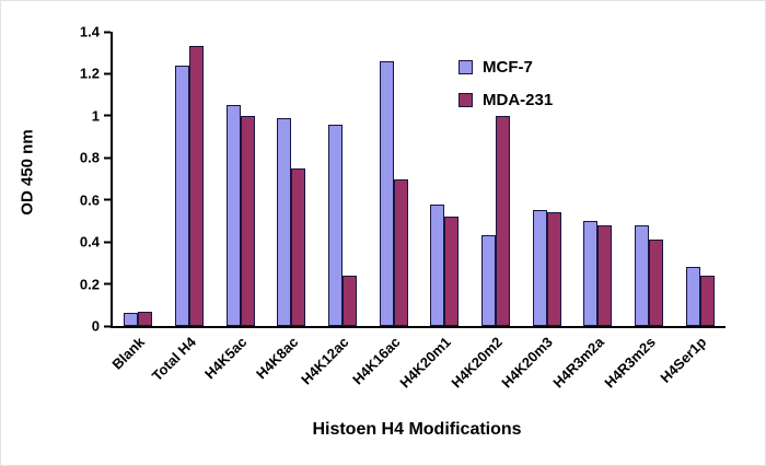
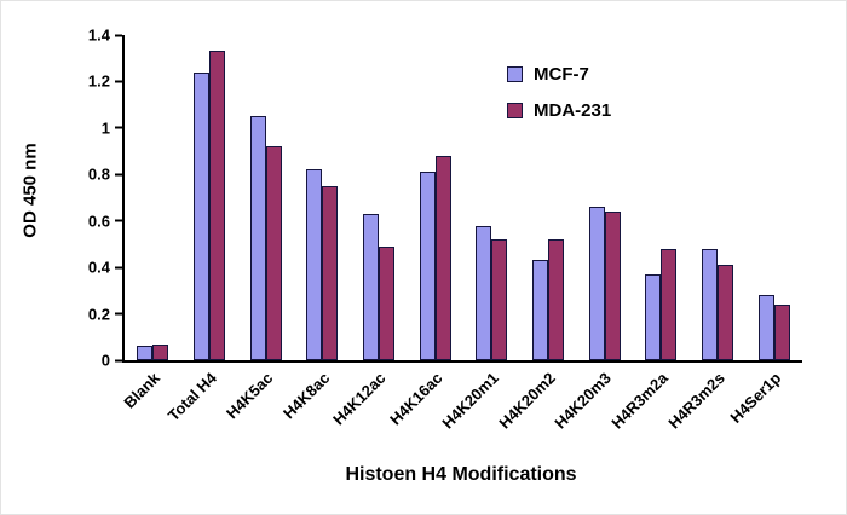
MDA-231/H4K5ac: 1.00 -> 0.92
MCF-7/H4K8ac: 0.99 -> 0.82
MCF-7/H4K12ac: 0.96 -> 0.63
MDA-231/H4K12ac: 0.24 -> 0.49
MCF-7/H4K16ac: 1.26 -> 0.81
MDA-231/H4K16ac: 0.70 -> 0.88
MDA-231/H4K20m2: 1.00 -> 0.52
MCF-7/H4K20m3: 0.55 -> 0.66
MDA-231/H4K20m3: 0.54 -> 0.64
MCF-7/H4R3m2a: 0.50 -> 0.37
